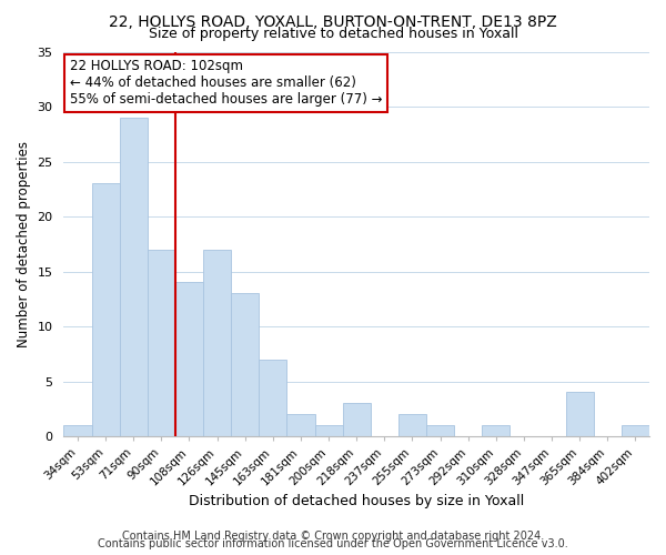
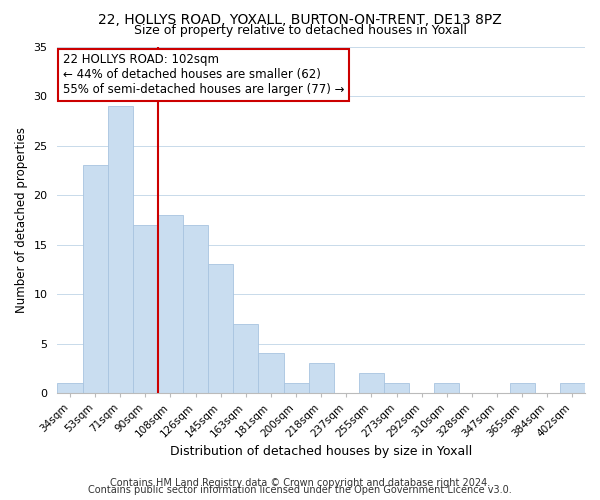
108sqm: 14 -> 18
181sqm: 2 -> 4
365sqm: 4 -> 1
